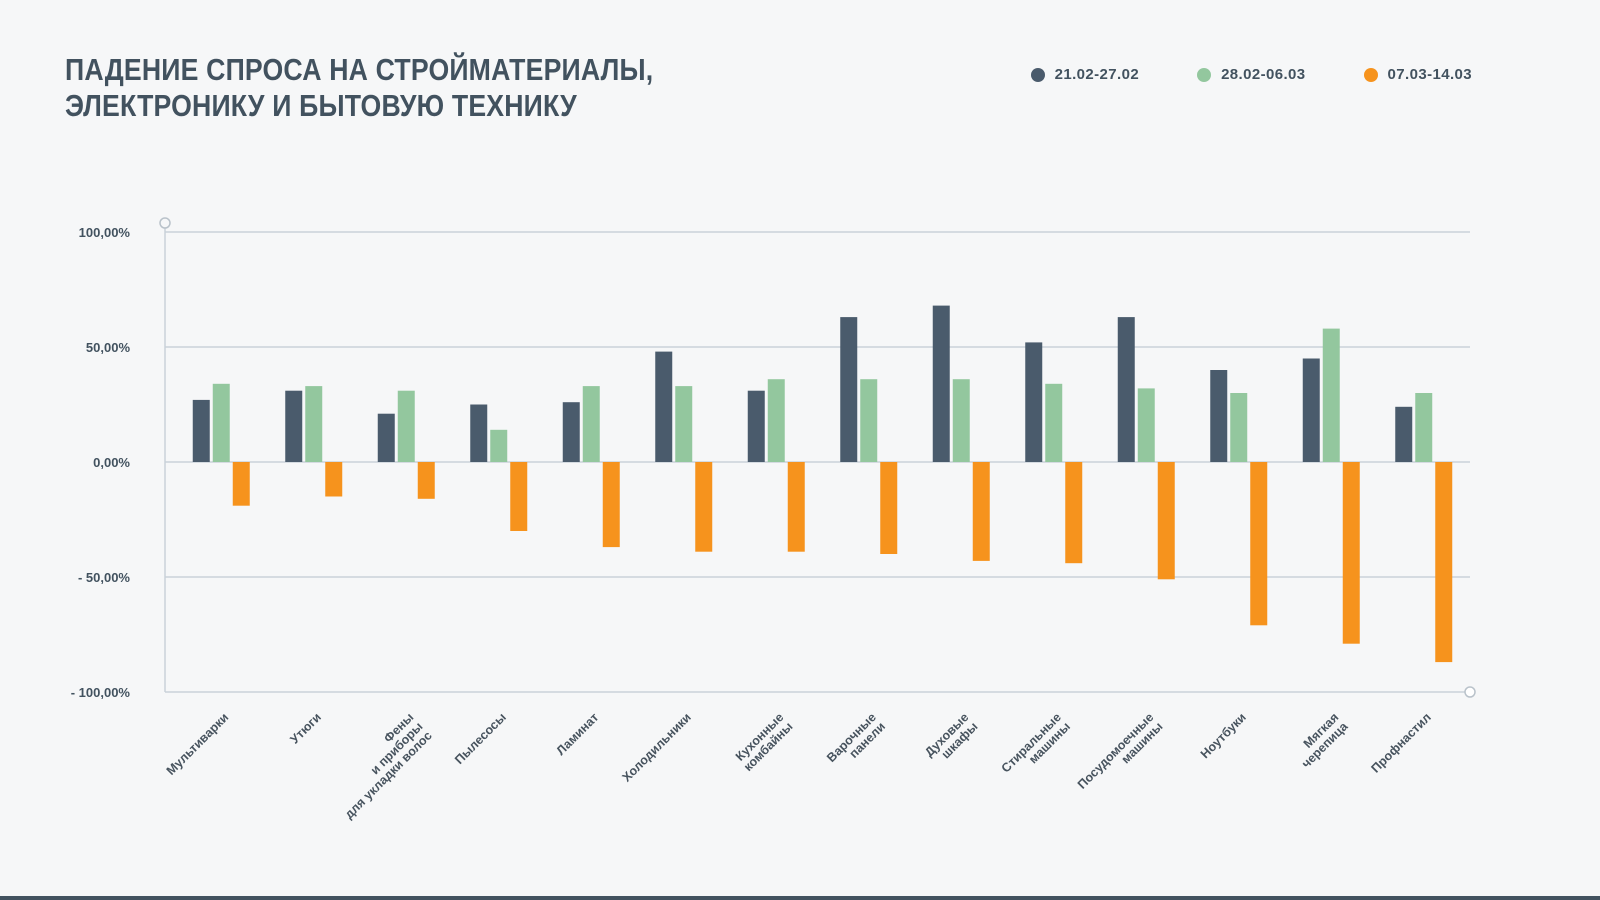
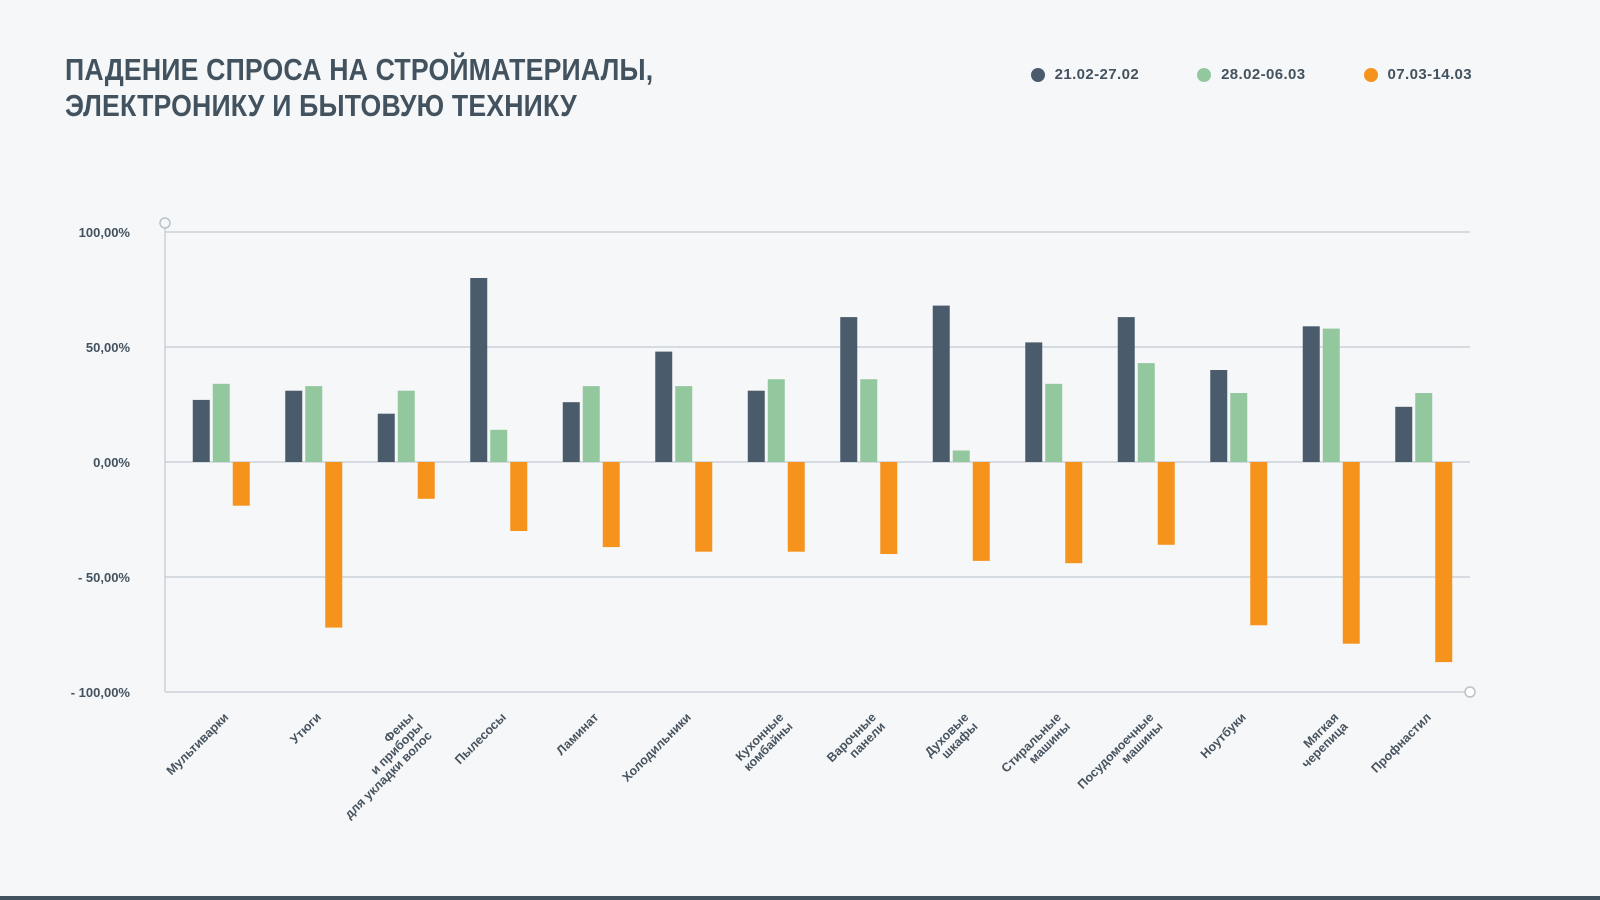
07.03-14.03/Утюги: -15% -> -72%
21.02-27.02/Пылесосы: 25% -> 80%
28.02-06.03/Духовые шкафы: 36% -> 5%
28.02-06.03/Посудомоечные машины: 32% -> 43%
07.03-14.03/Посудомоечные машины: -51% -> -36%
21.02-27.02/Мягкая черепица: 45% -> 59%
